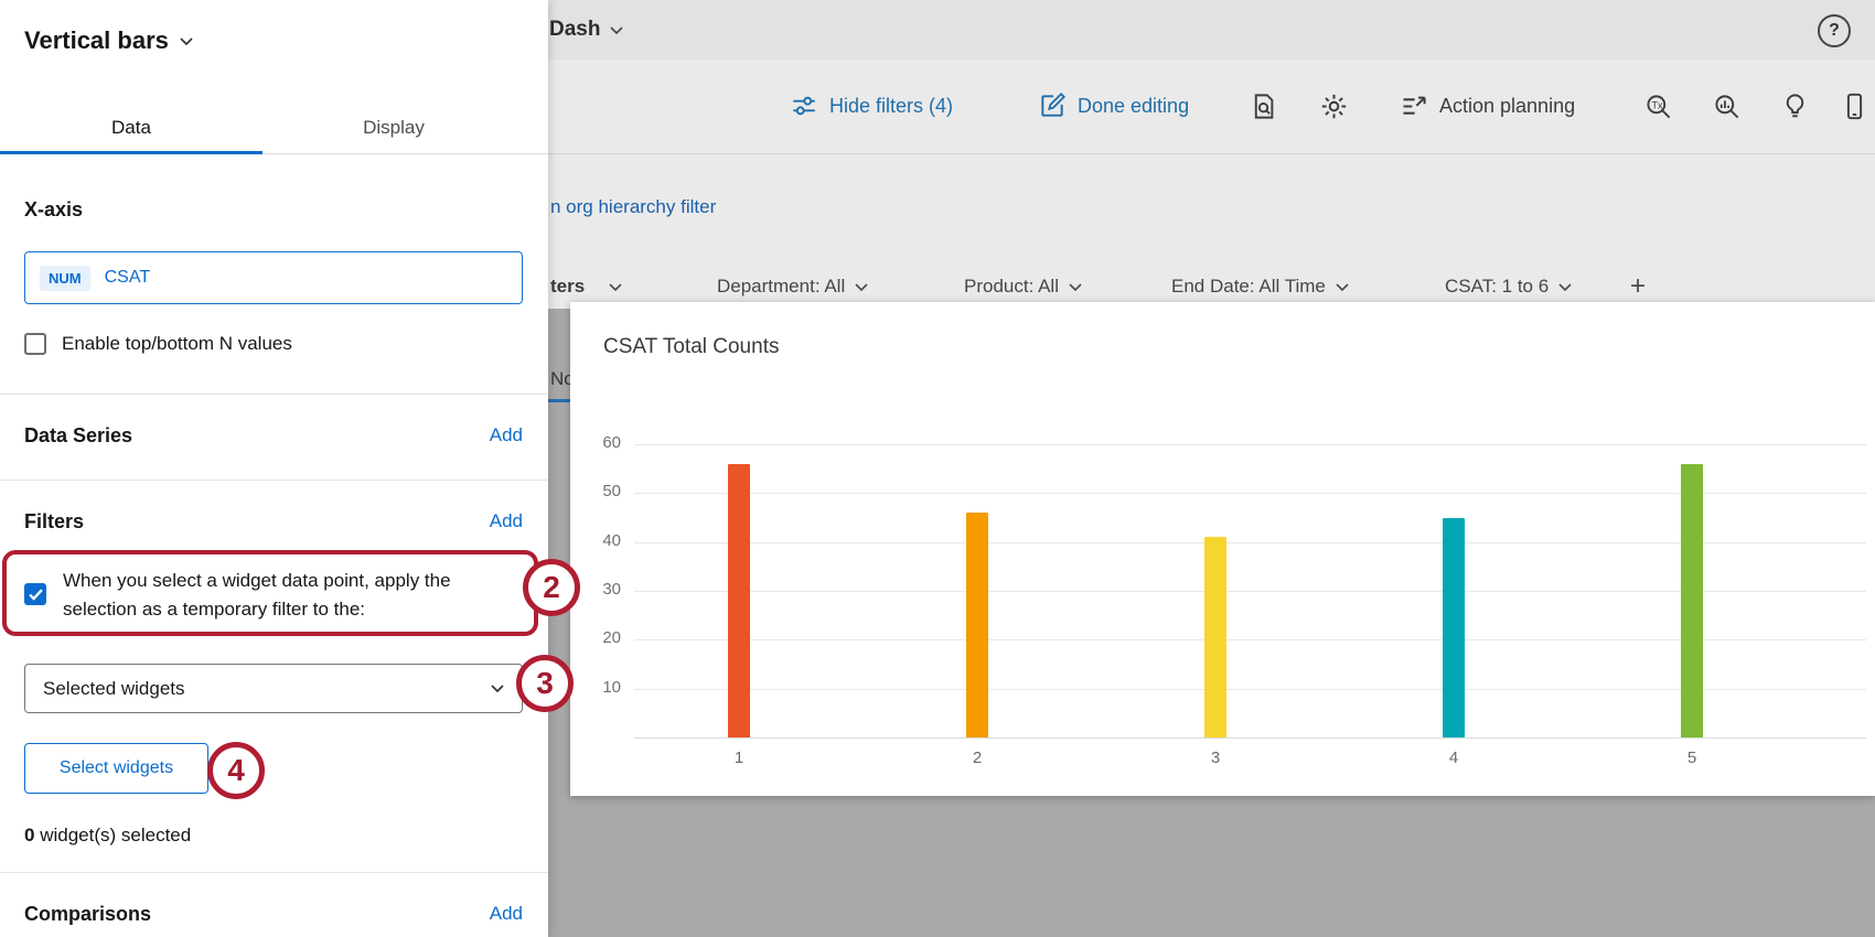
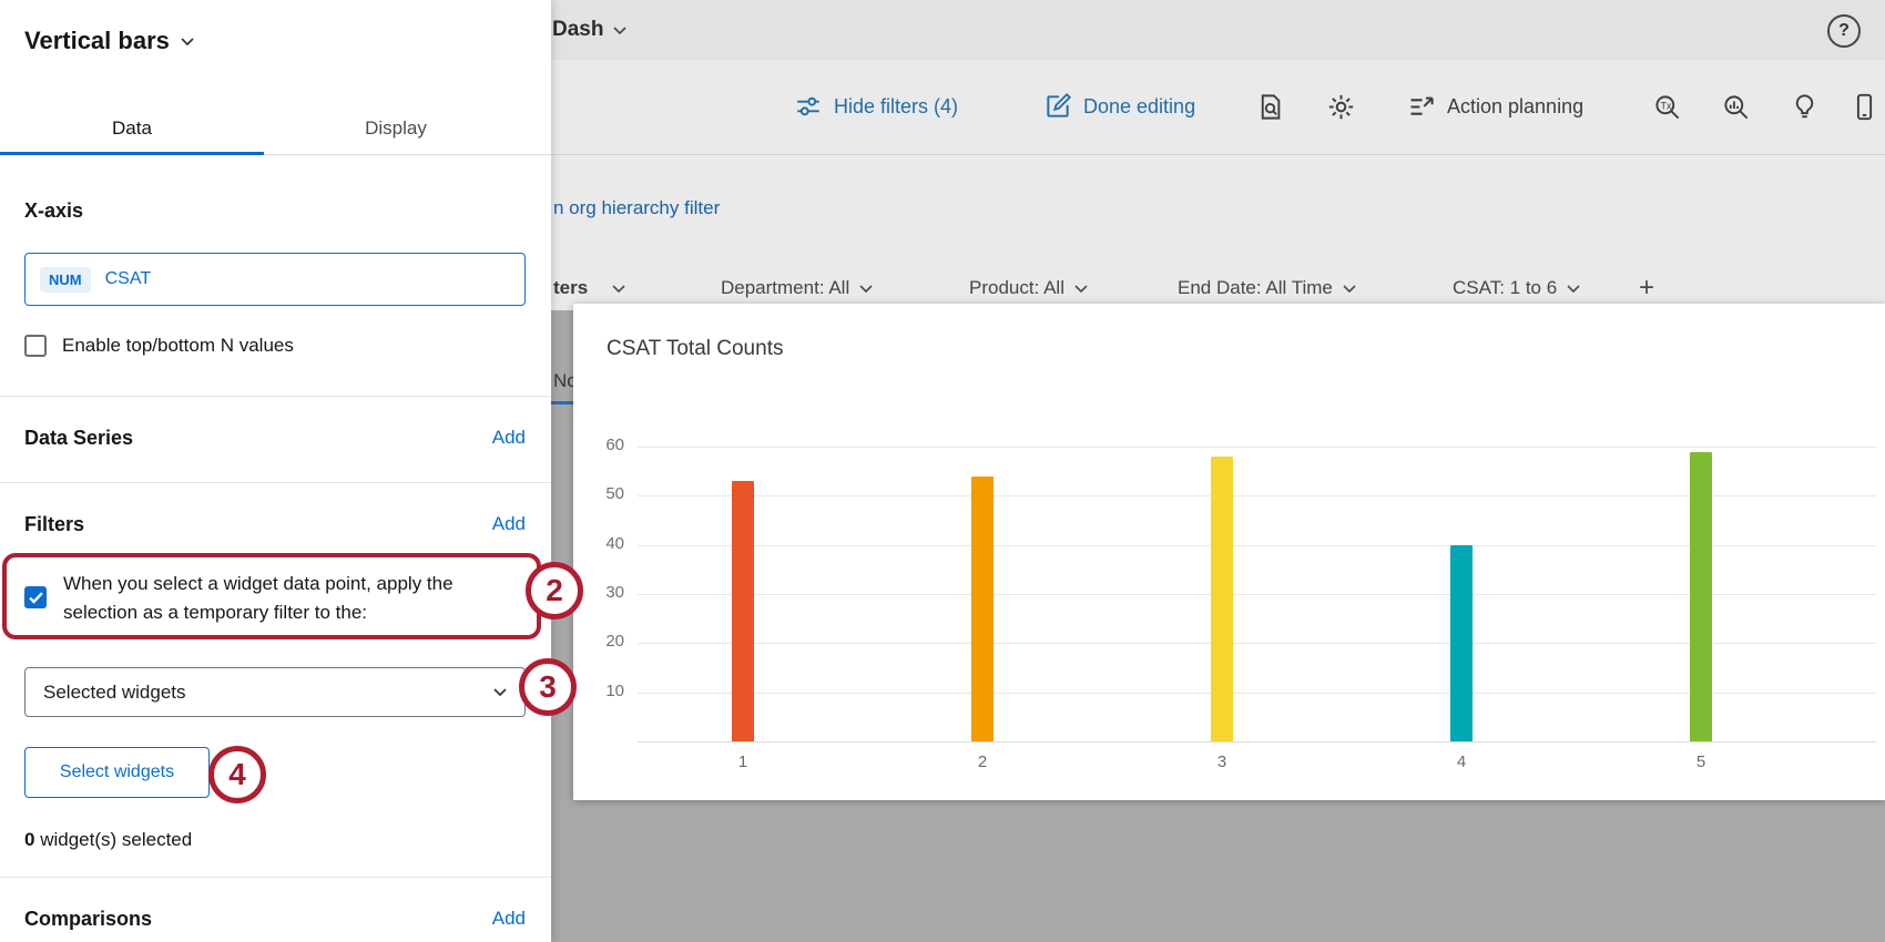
1: 56 -> 53
2: 46 -> 54
3: 41 -> 58
4: 45 -> 40
5: 56 -> 59
